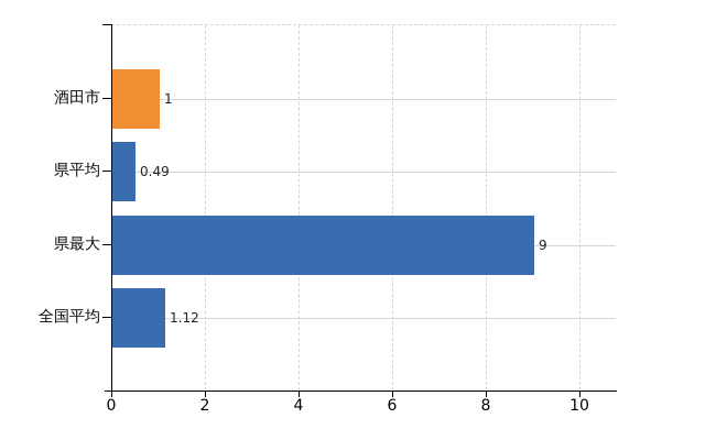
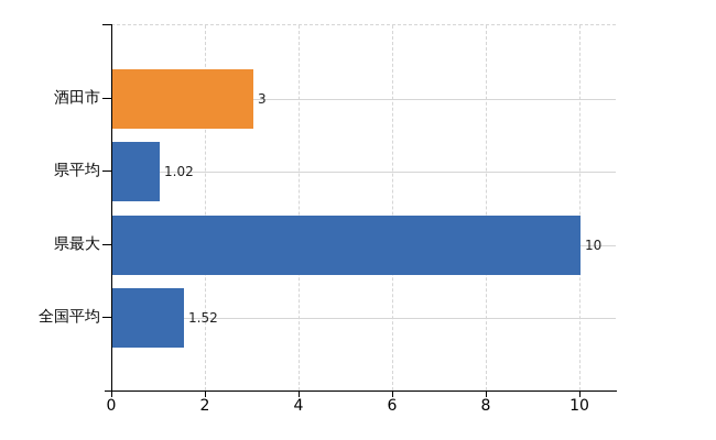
酒田市: 1 -> 3
県平均: 0.49 -> 1.02
県最大: 9 -> 10
全国平均: 1.12 -> 1.52
